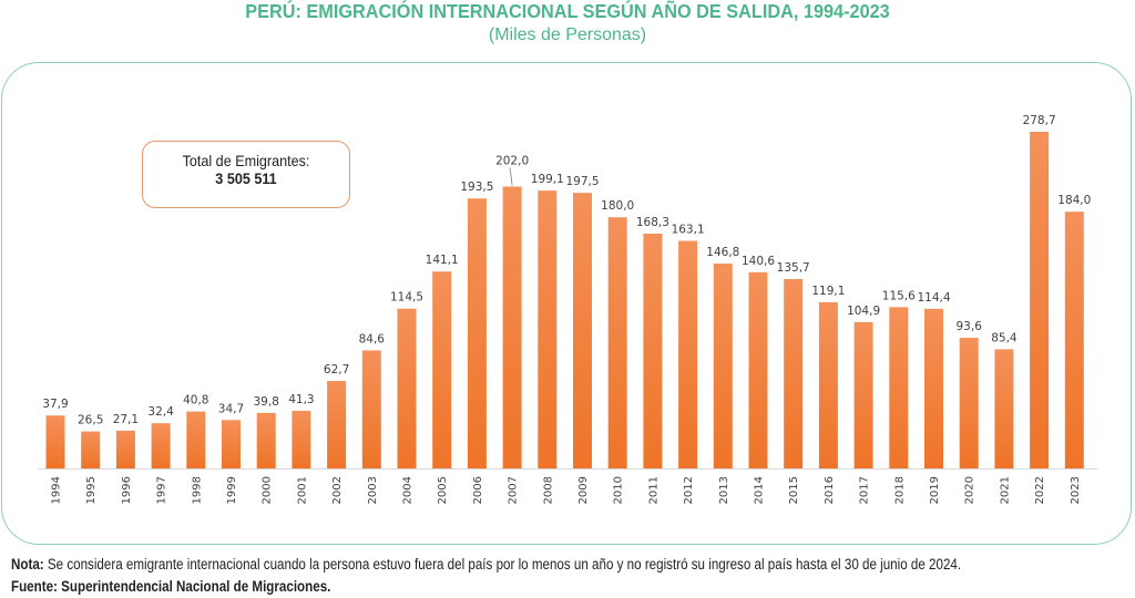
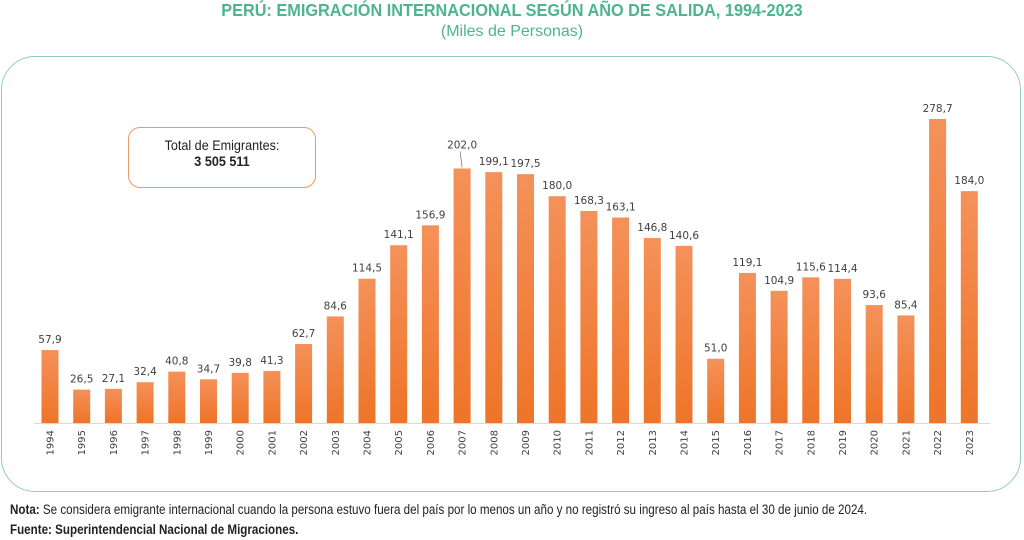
1994: 37,9 -> 57,9
2006: 193,5 -> 156,9
2015: 135,7 -> 51,0
